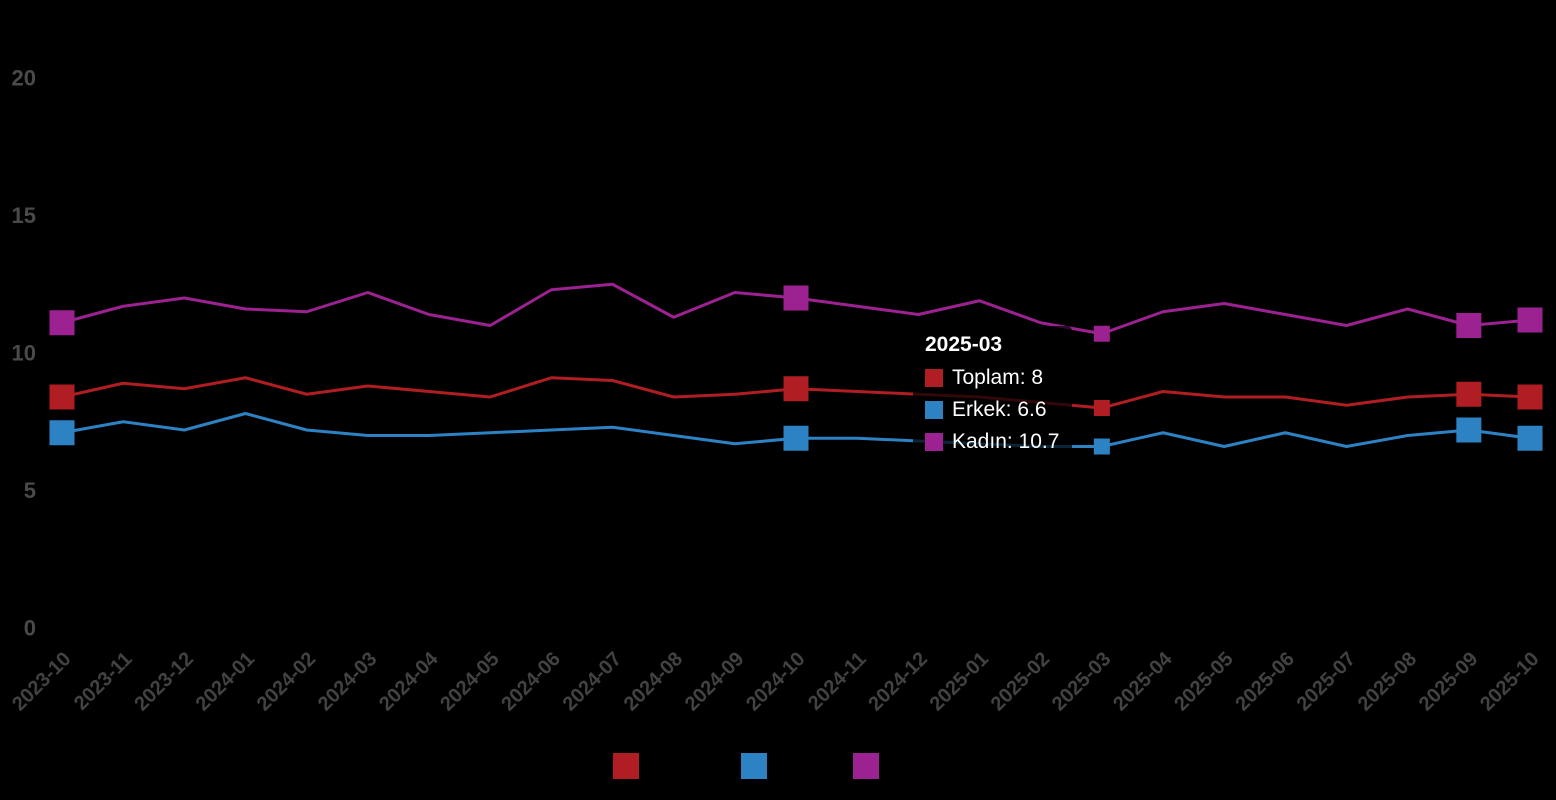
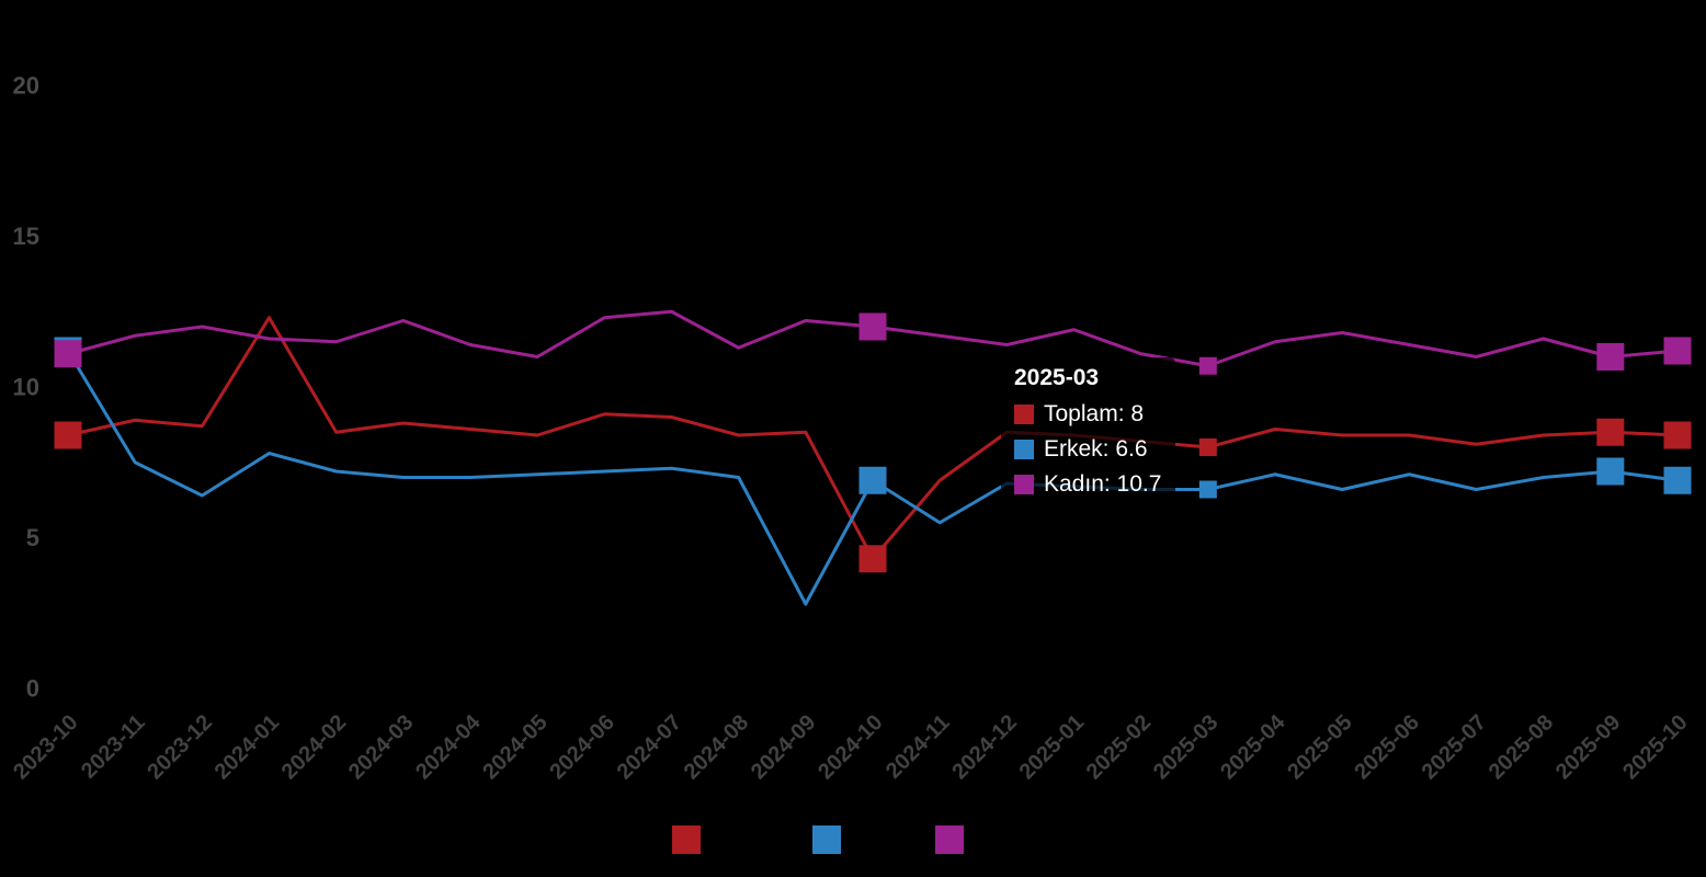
Erkek/2023-10: 7.1 -> 11.2
Erkek/2023-12: 7.2 -> 6.4
Toplam/2024-01: 9.1 -> 12.3
Erkek/2024-09: 6.7 -> 2.8
Toplam/2024-10: 8.7 -> 4.3
Toplam/2024-11: 8.6 -> 6.9
Erkek/2024-11: 6.9 -> 5.5
